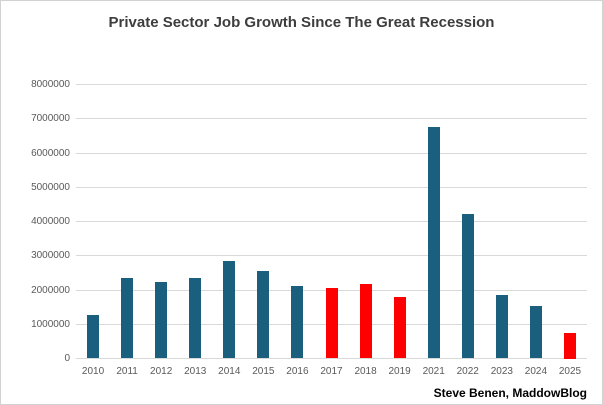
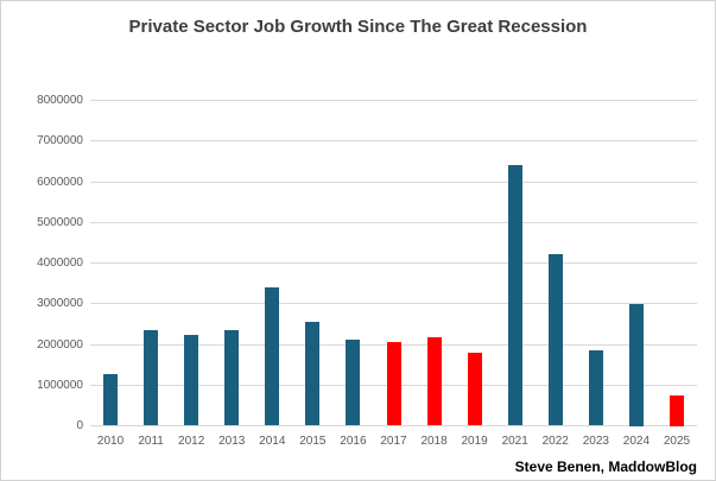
2014: 2800000 -> 3400000
2021: 6800000 -> 6400000
2024: 1500000 -> 3000000
